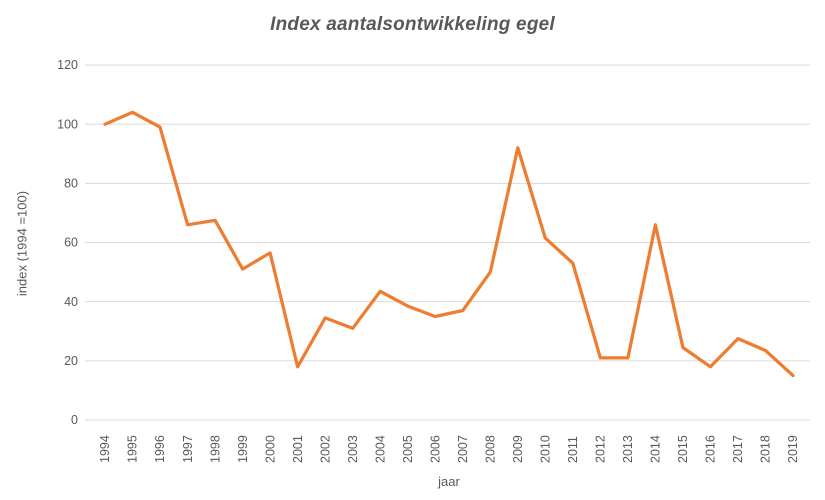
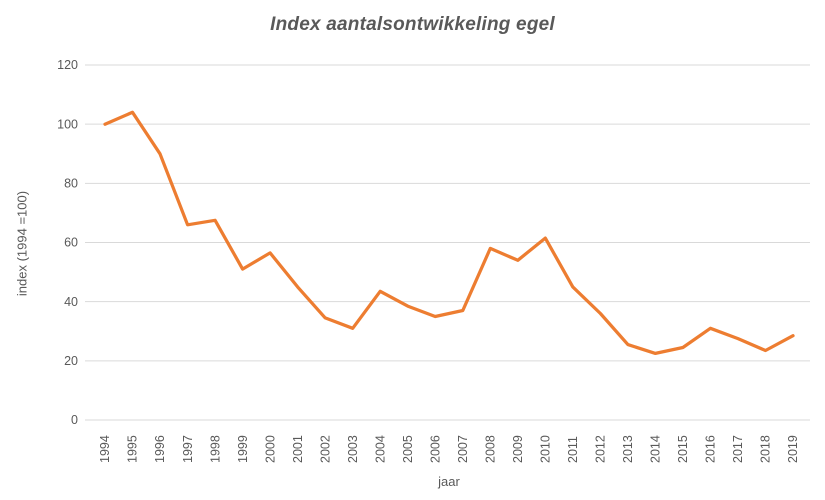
1996: 99 -> 90
2001: 18 -> 45
2008: 50 -> 58
2009: 92 -> 54
2011: 53 -> 45
2012: 21 -> 36
2013: 21 -> 26
2014: 66 -> 22
2016: 18 -> 31
2019: 15 -> 28
